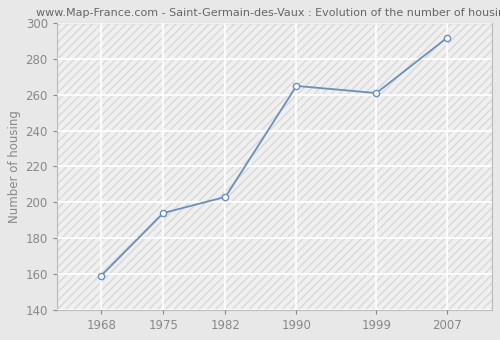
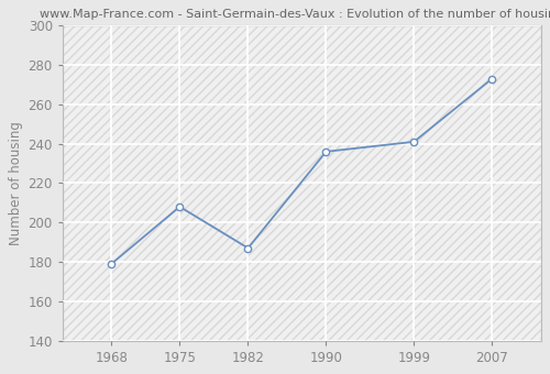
1968: 159 -> 179
1975: 194 -> 208
1982: 203 -> 187
1990: 265 -> 236
1999: 261 -> 241
2007: 292 -> 273
